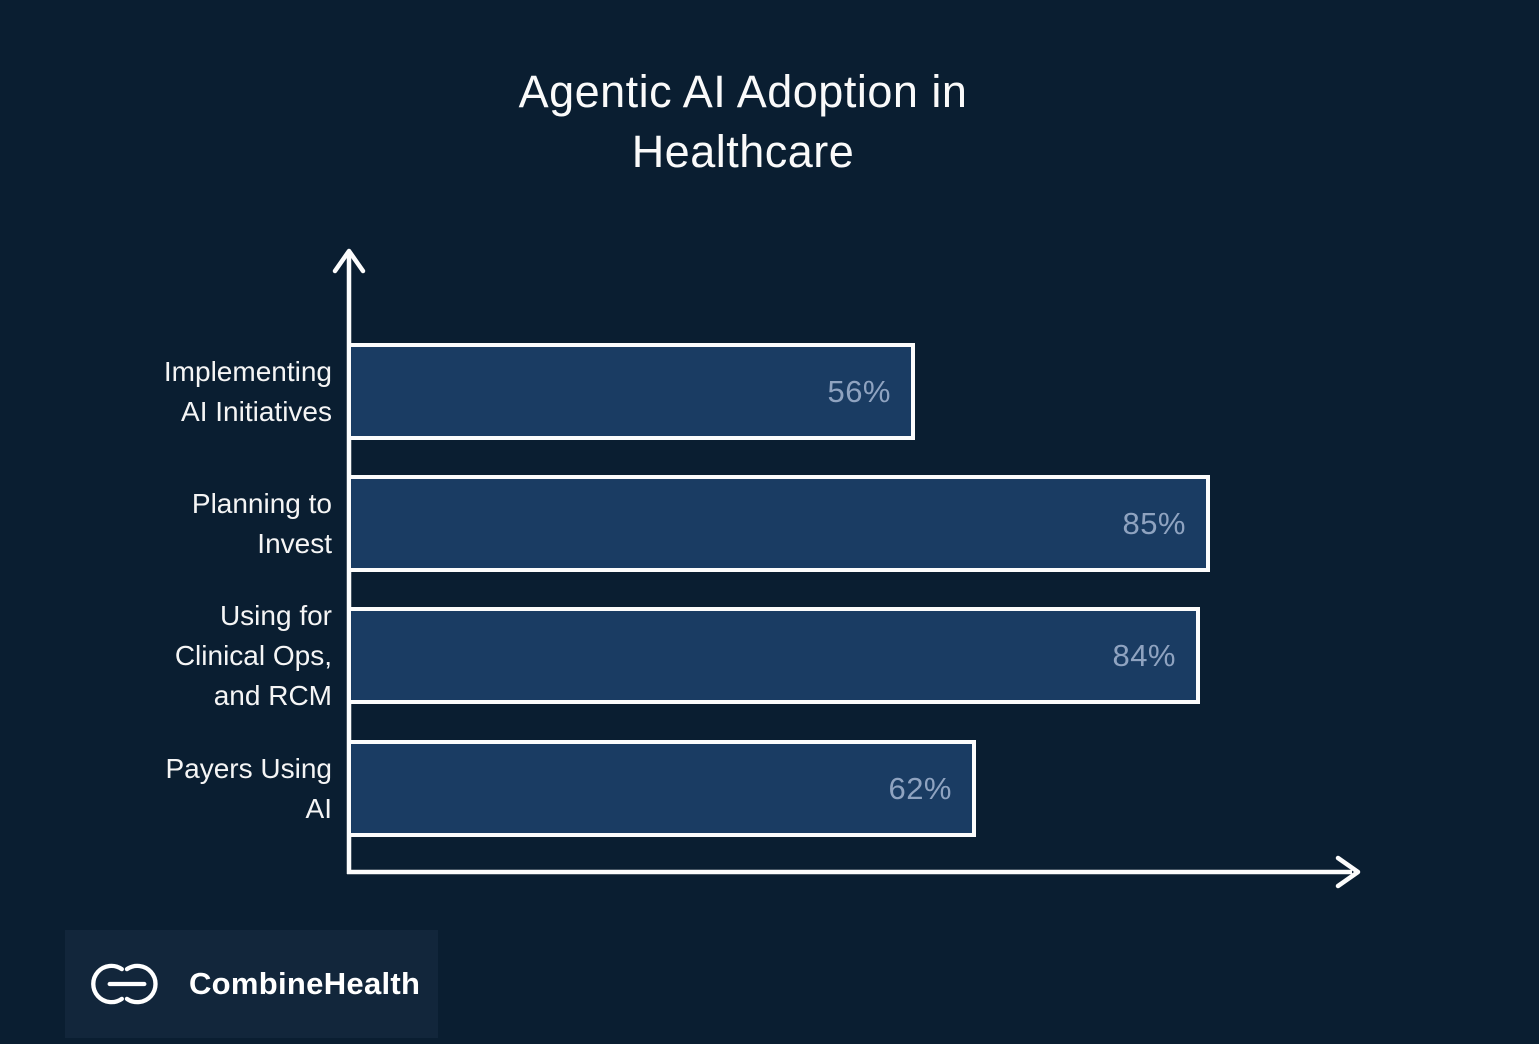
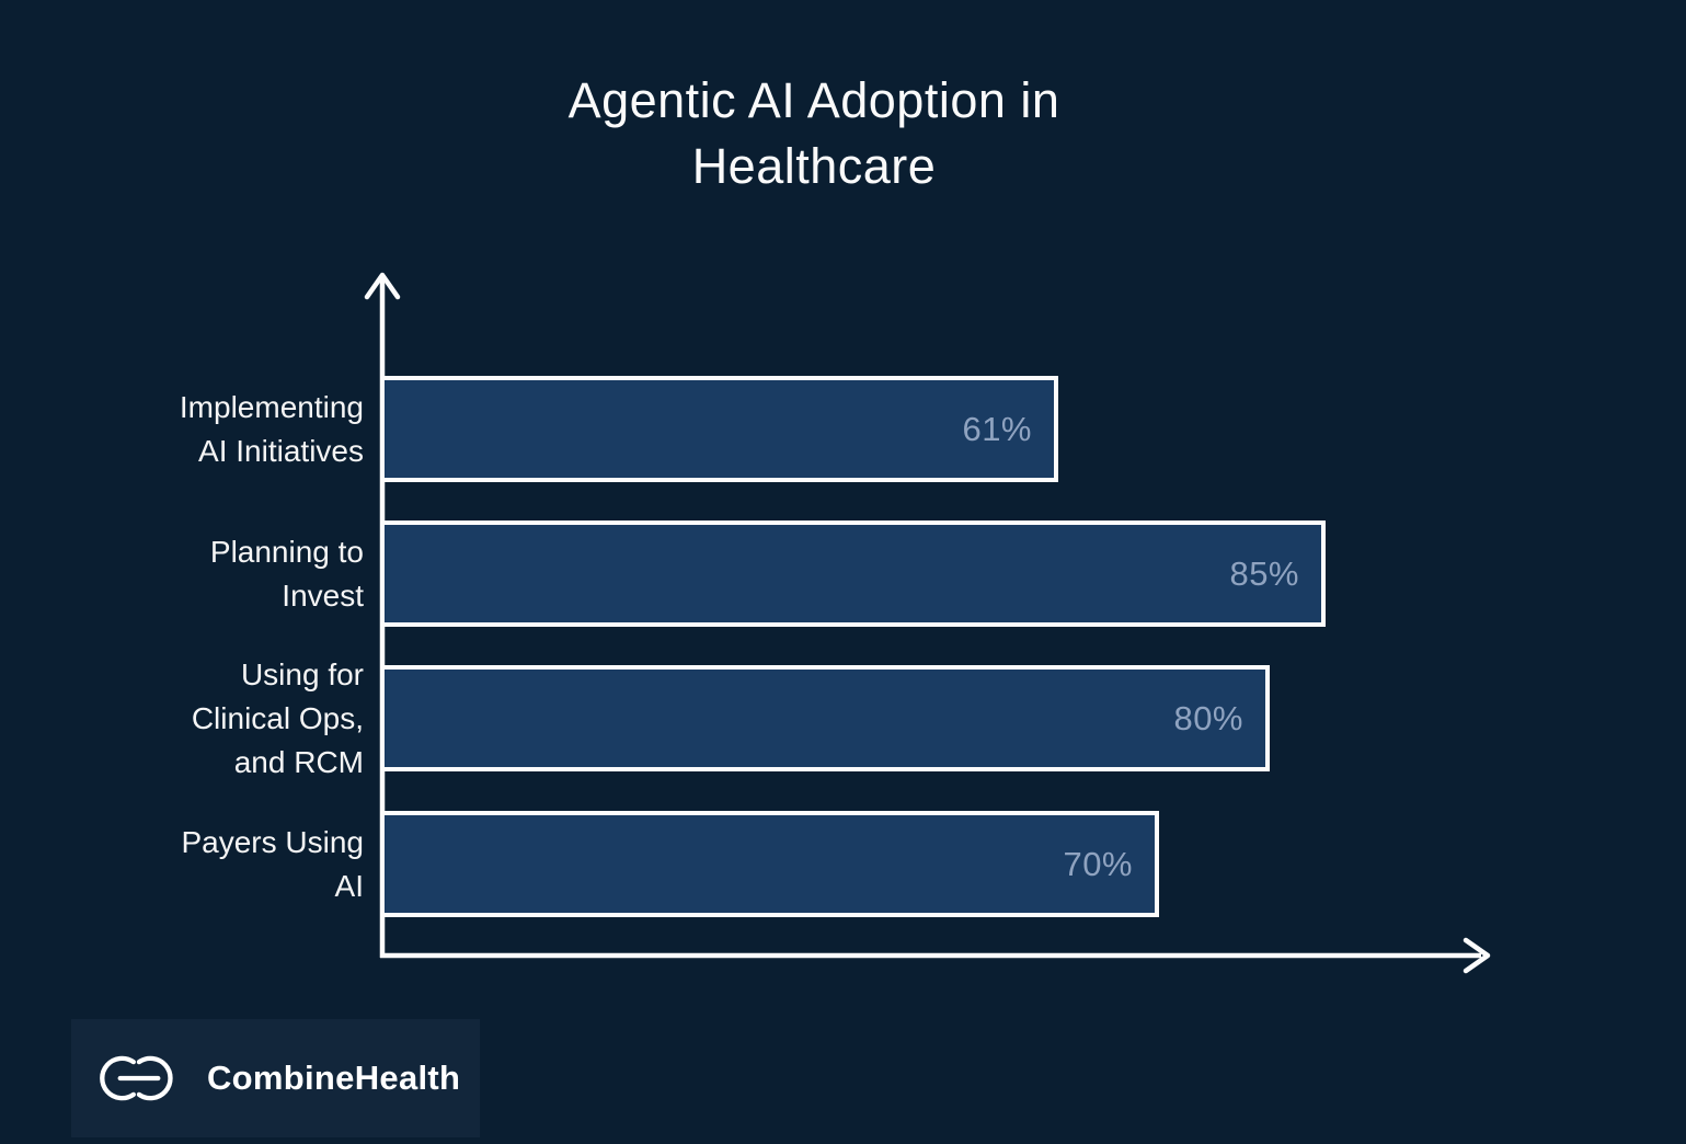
Implementing AI Initiatives: 56% -> 61%
Using for Clinical Ops, and RCM: 84% -> 80%
Payers Using AI: 62% -> 70%
